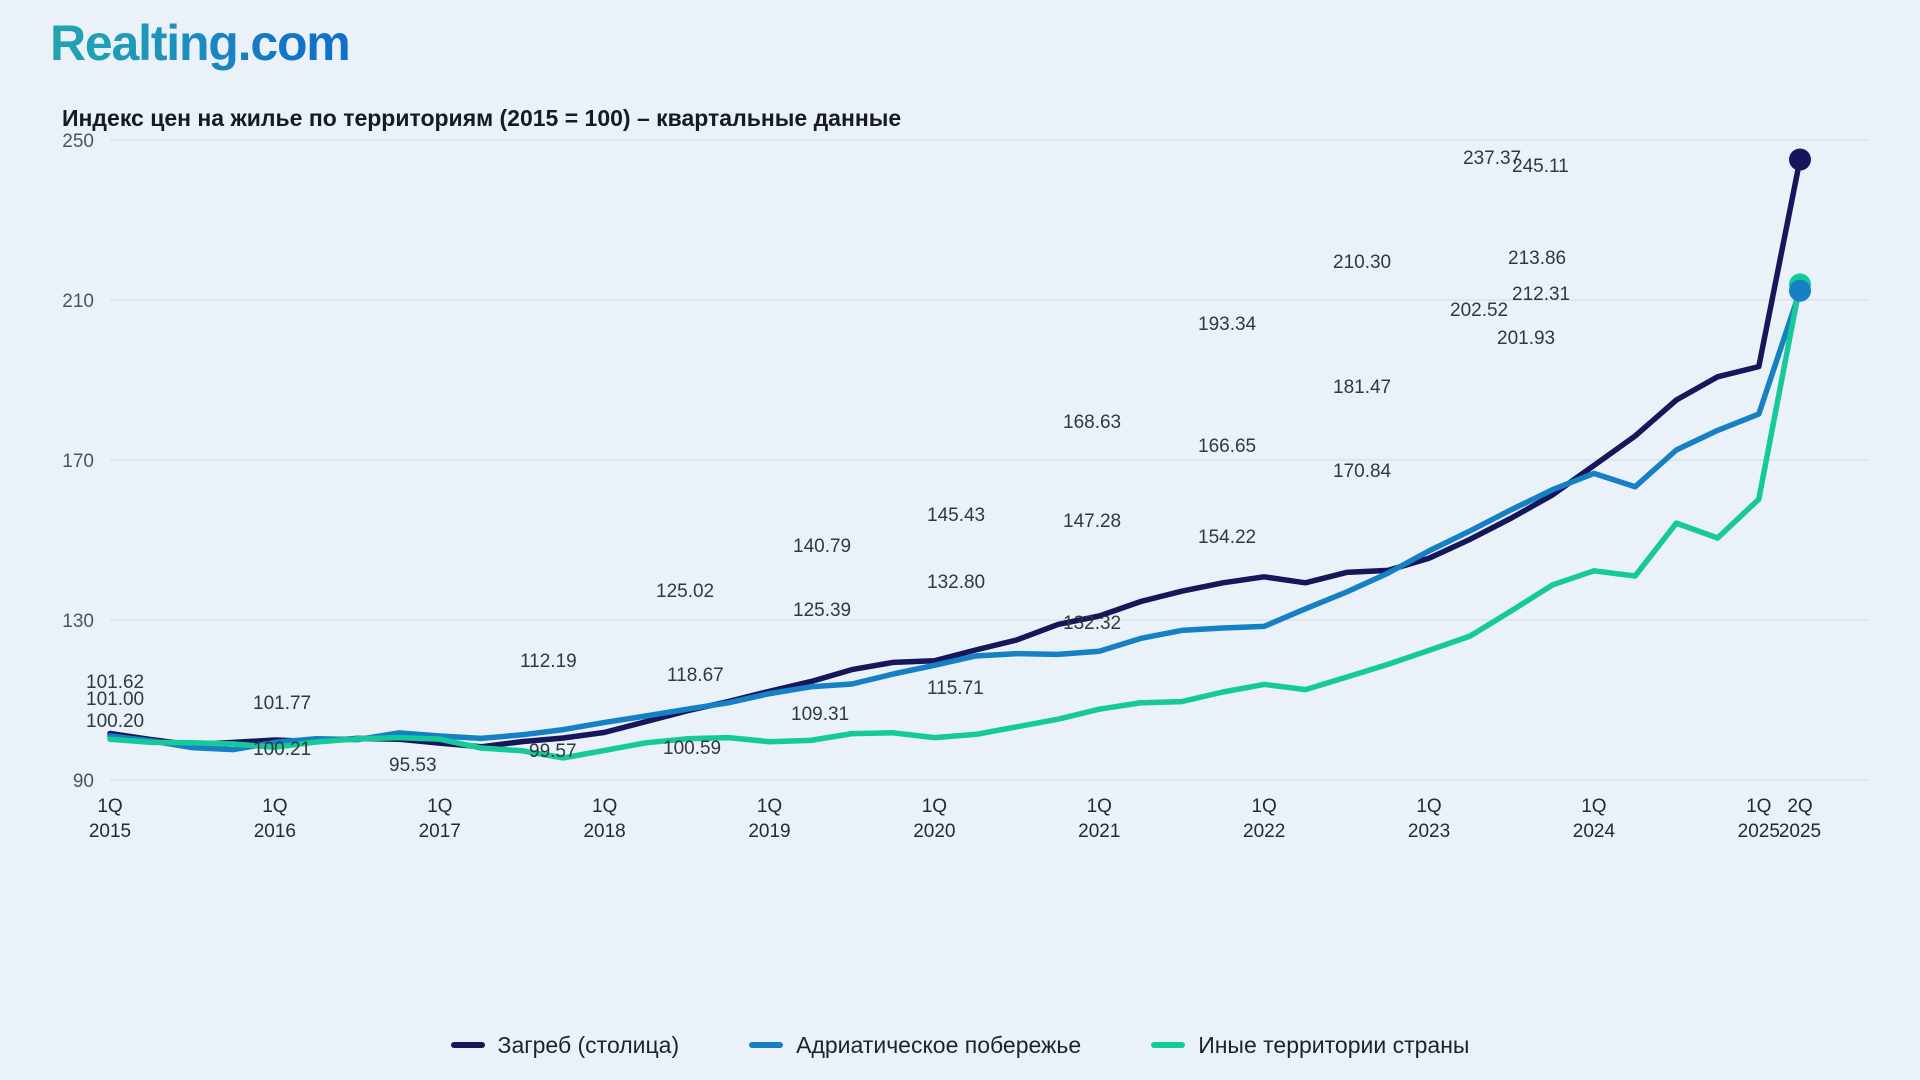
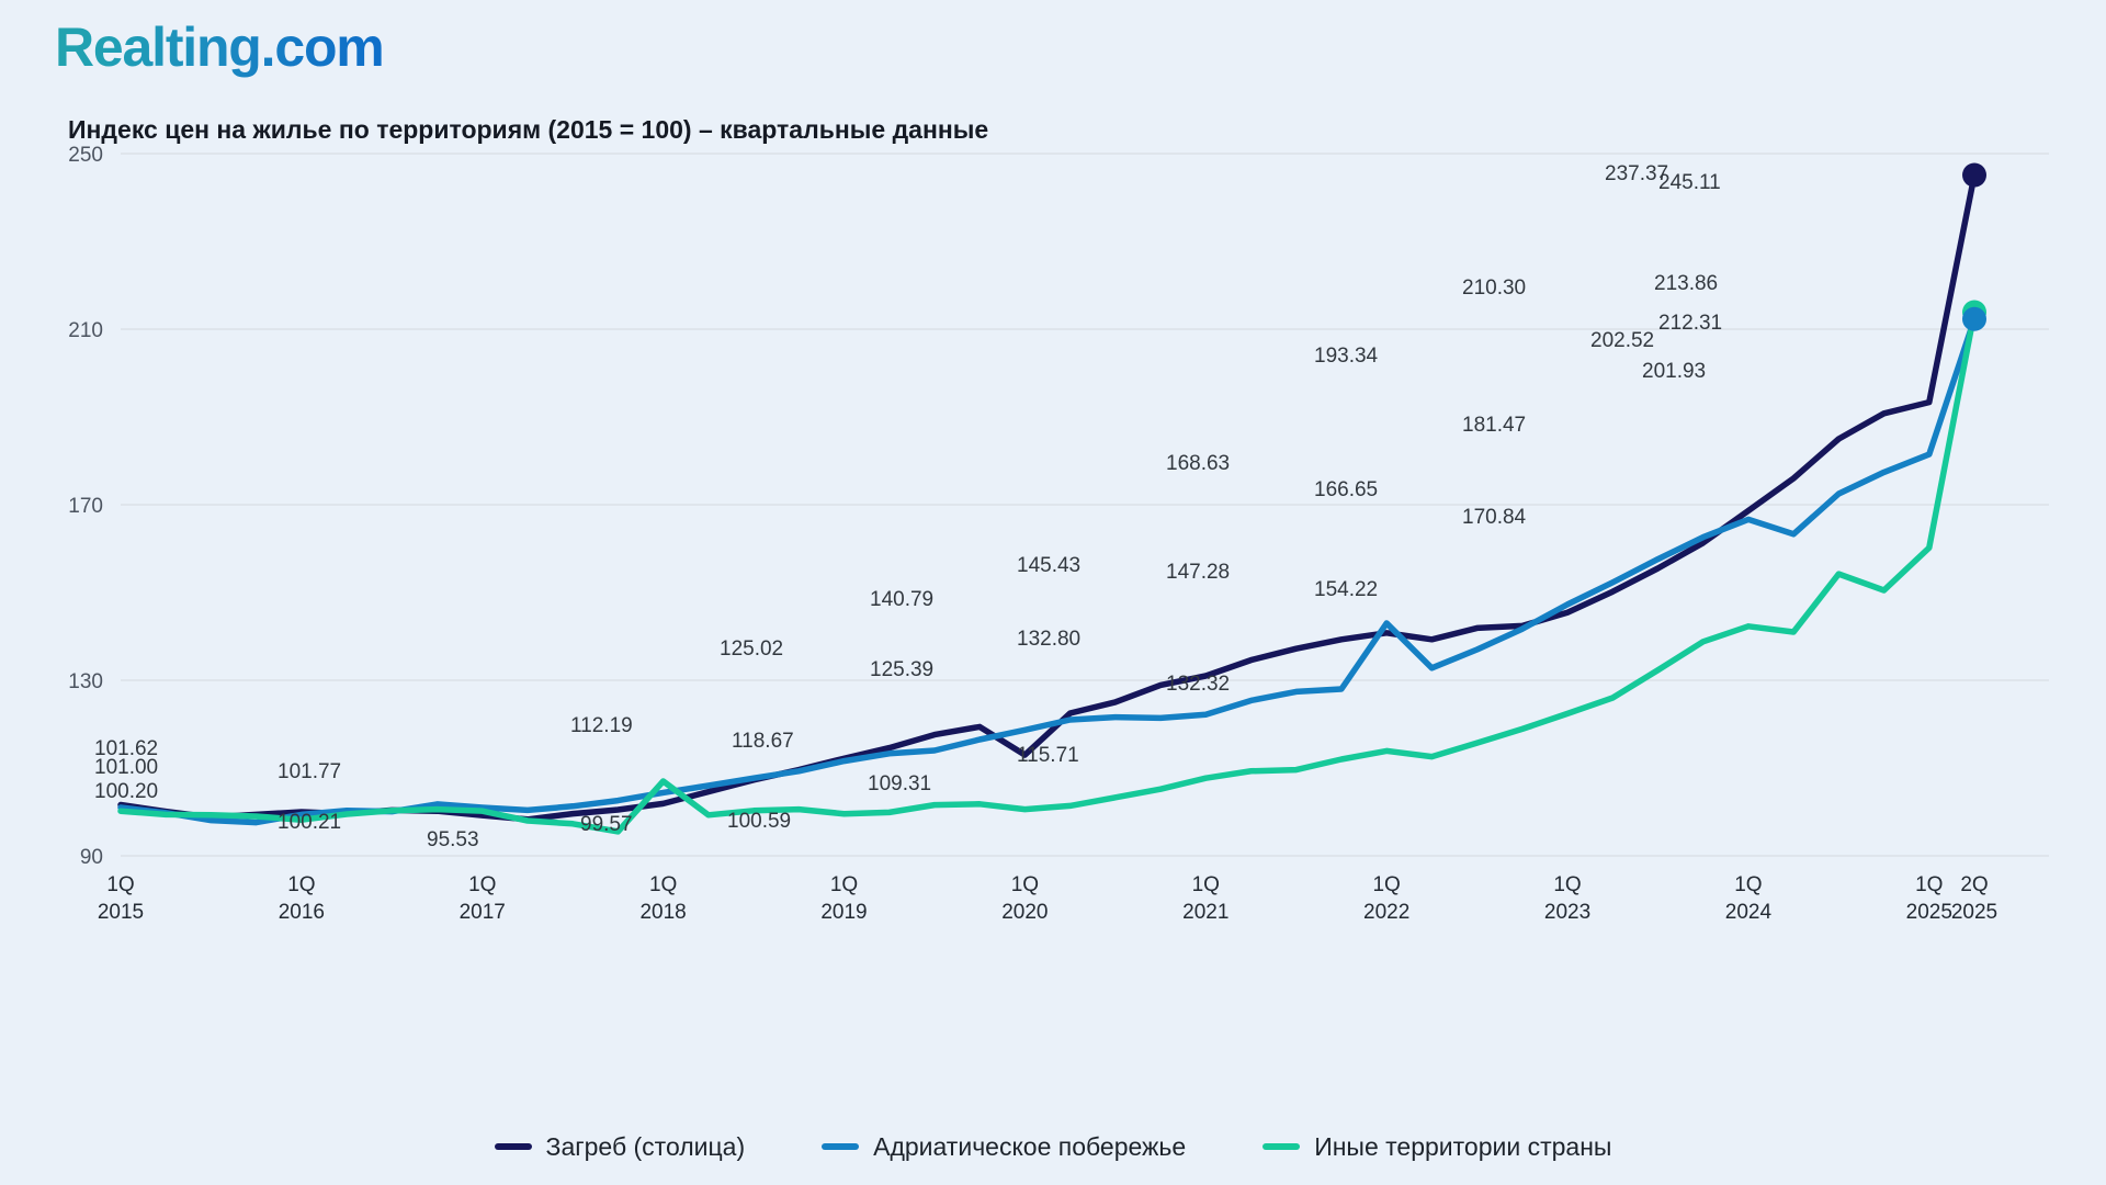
Иные территории страны/1Q 2018: 97 -> 107
Загреб (столица)/1Q 2020: 120 -> 113
Адриатическое побережье/1Q 2022: 128 -> 143
